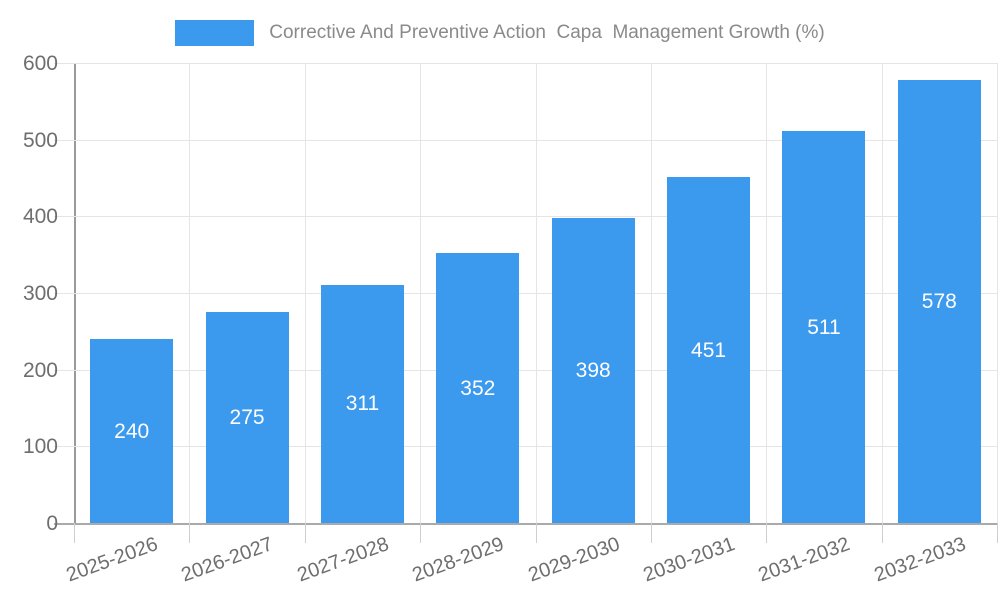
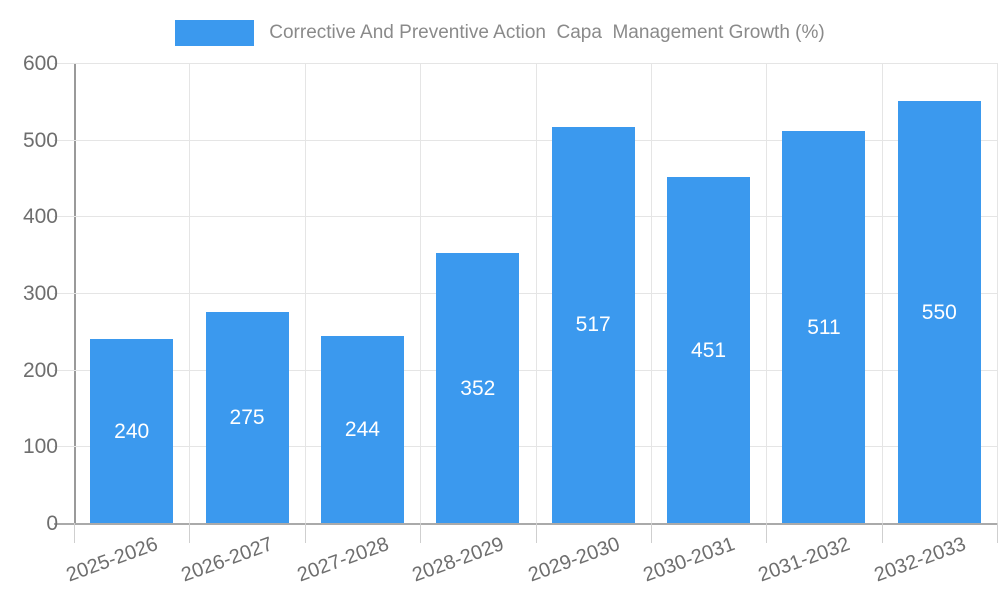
2027-2028: 311 -> 244
2029-2030: 398 -> 517
2032-2033: 578 -> 550
